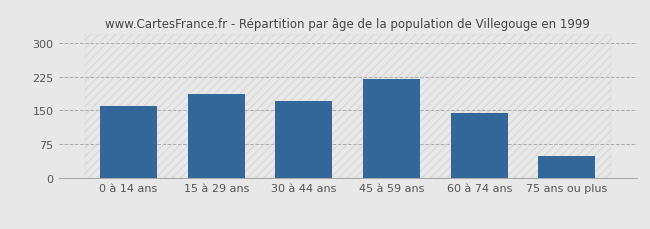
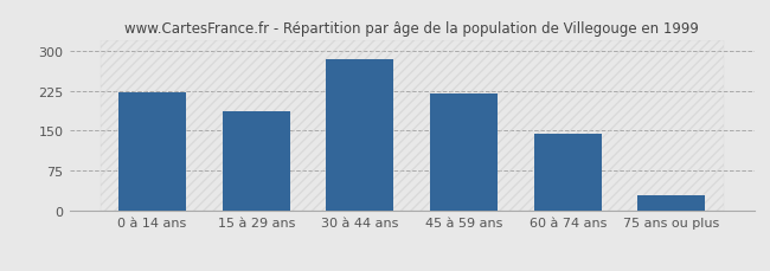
0 à 14 ans: 160 -> 221
30 à 44 ans: 170 -> 284
75 ans ou plus: 50 -> 30
